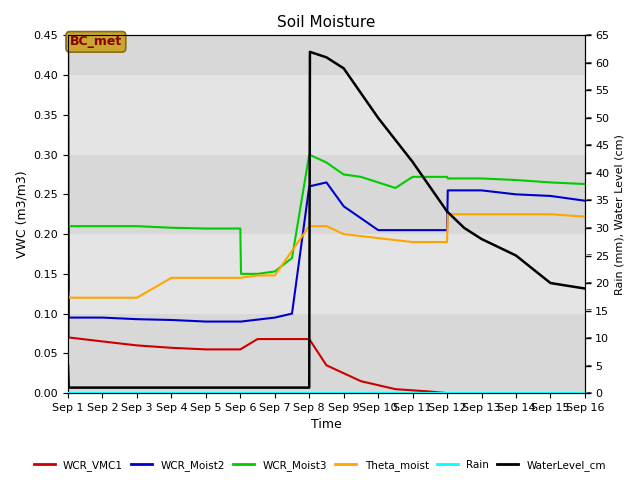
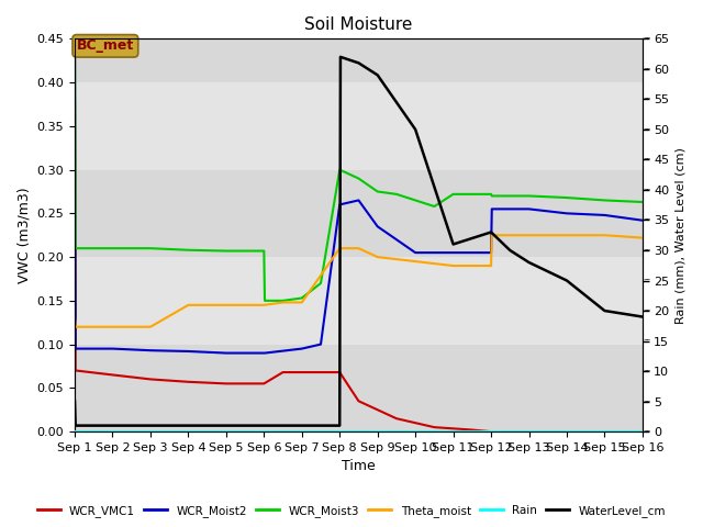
WaterLevel_cm/Sep 11: 42 -> 31
